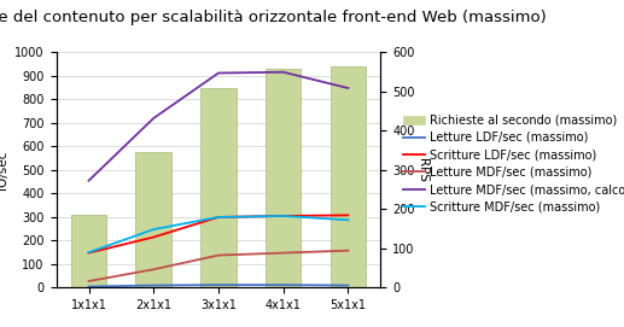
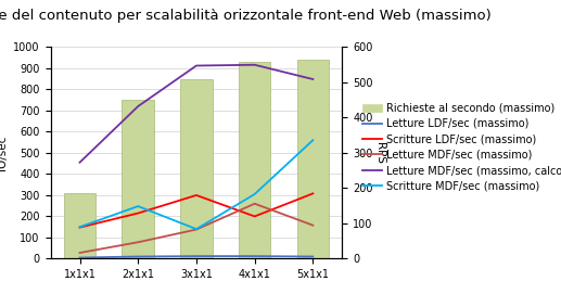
Richieste al secondo (massimo)/2x1x1: 580 -> 750
Scritture MDF/sec (massimo)/3x1x1: 300 -> 140
Scritture LDF/sec (massimo)/4x1x1: 300 -> 200
Letture MDF/sec (massimo)/4x1x1: 150 -> 260
Scritture MDF/sec (massimo)/5x1x1: 290 -> 560
